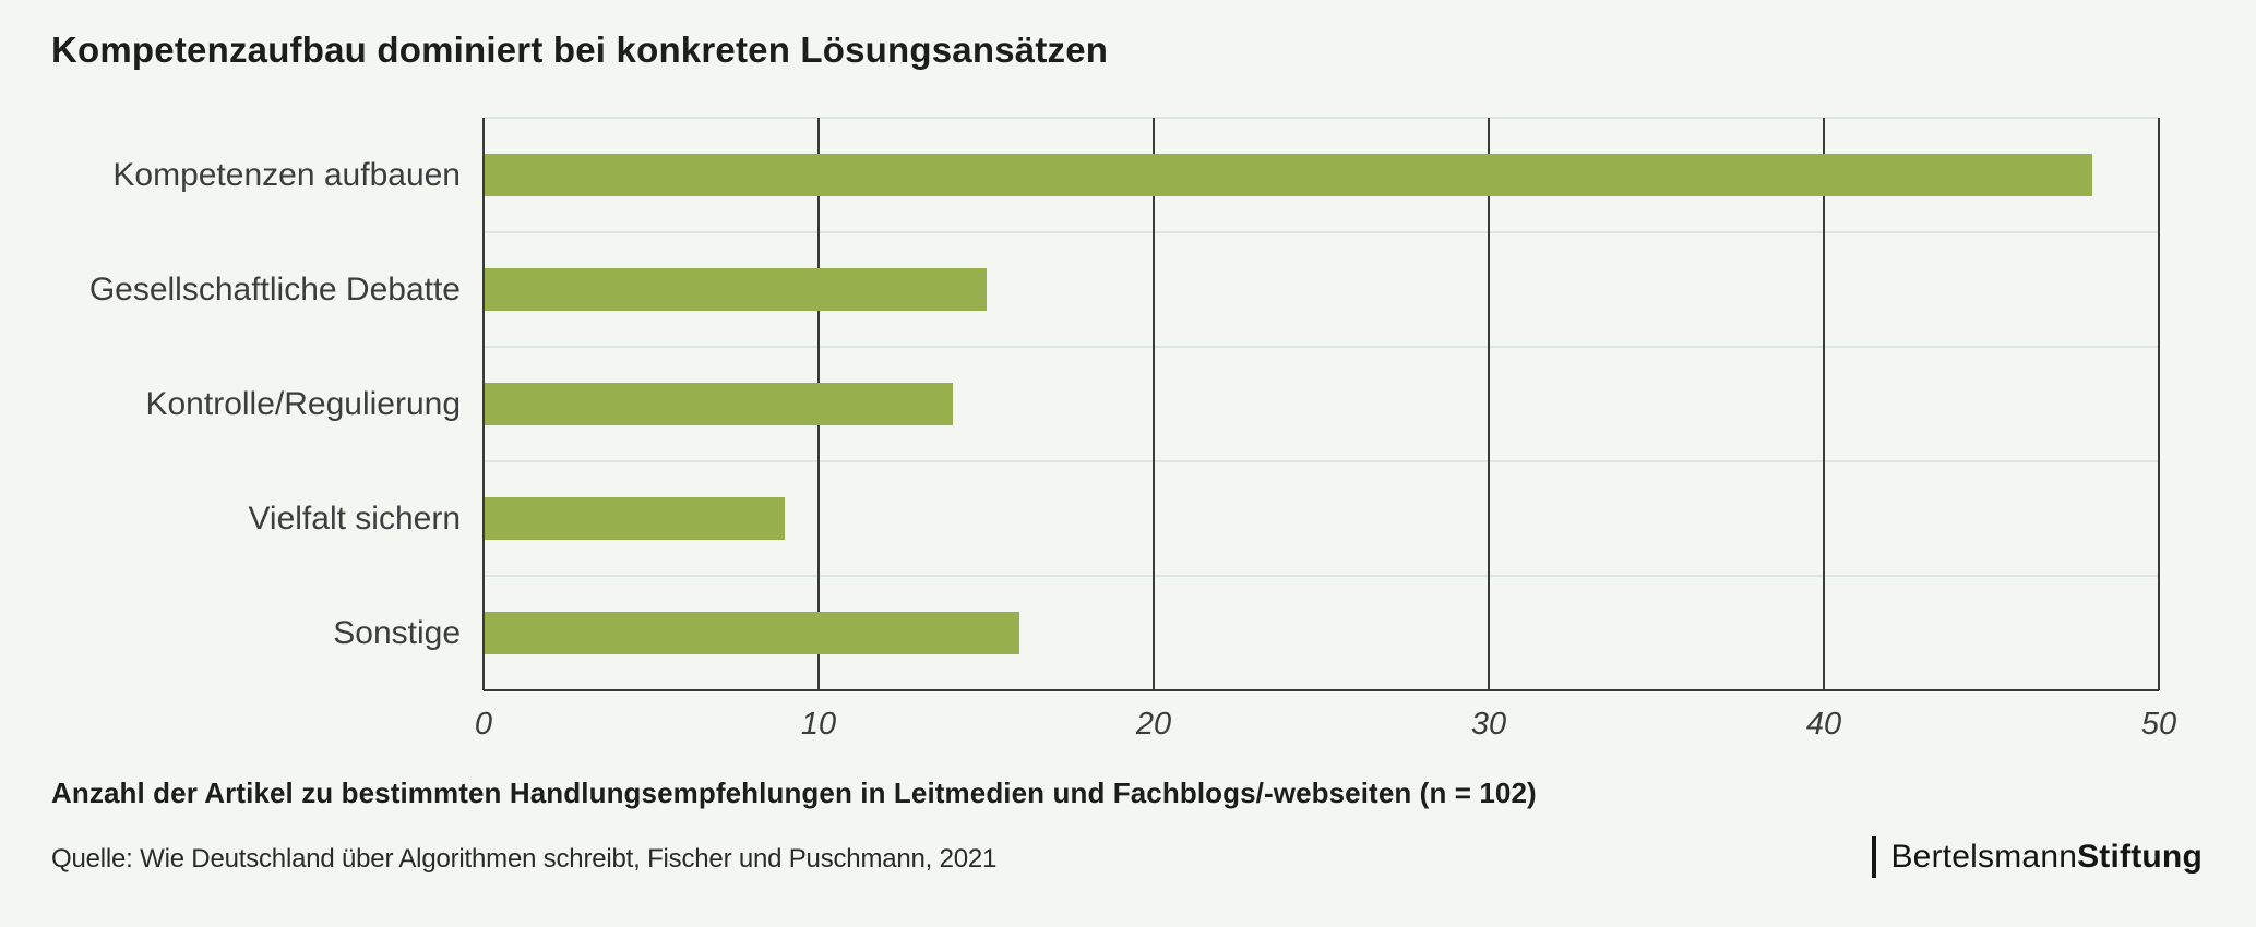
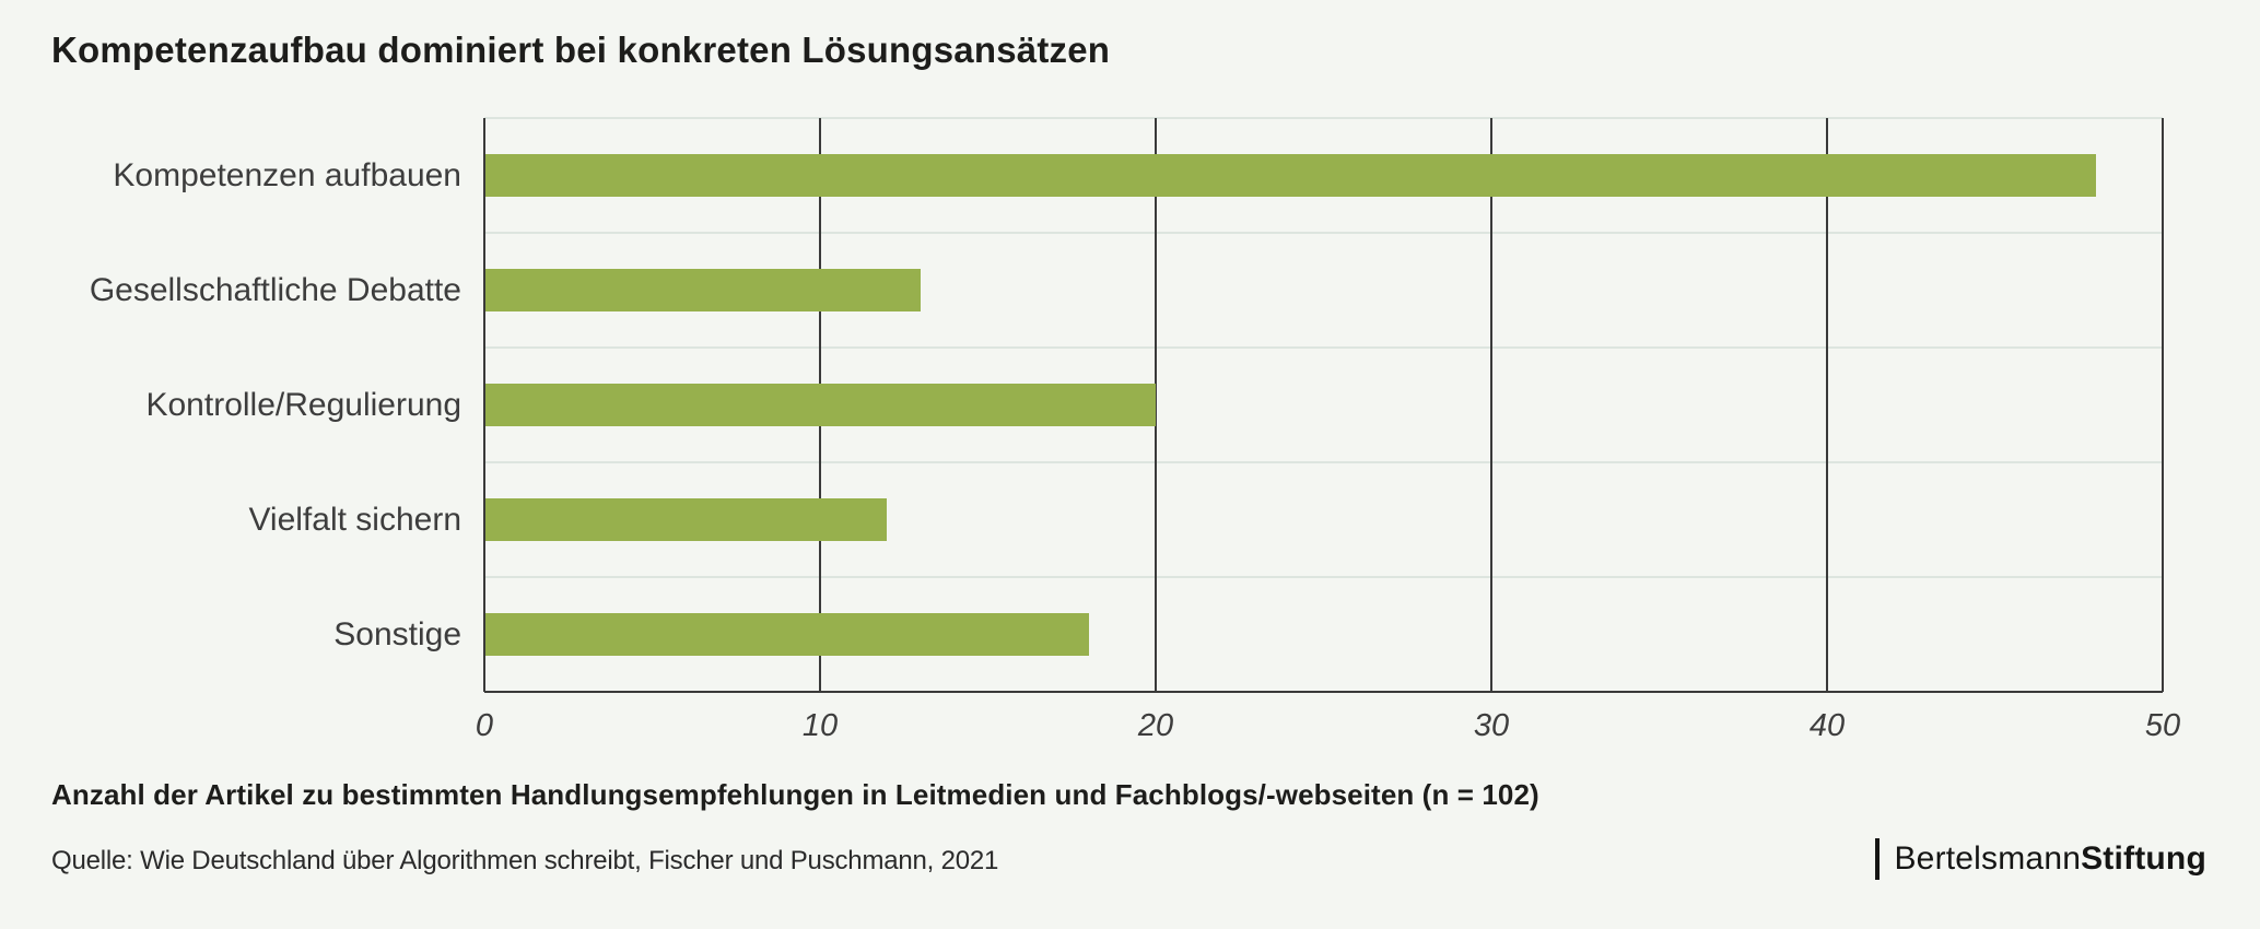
Gesellschaftliche Debatte: 15 -> 13
Kontrolle/Regulierung: 14 -> 20
Vielfalt sichern: 9 -> 12
Sonstige: 16 -> 18
